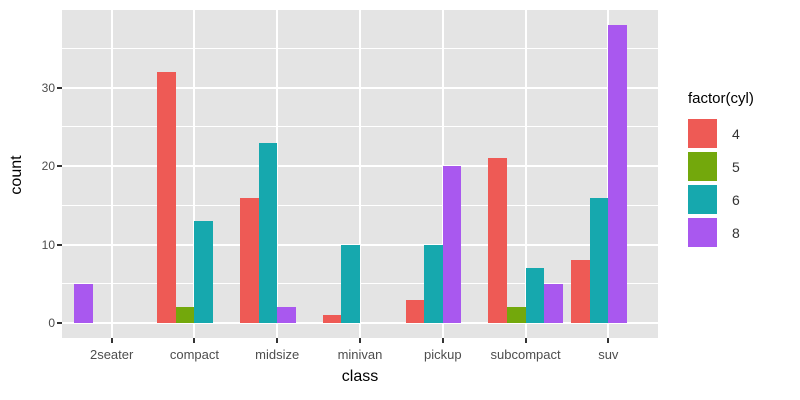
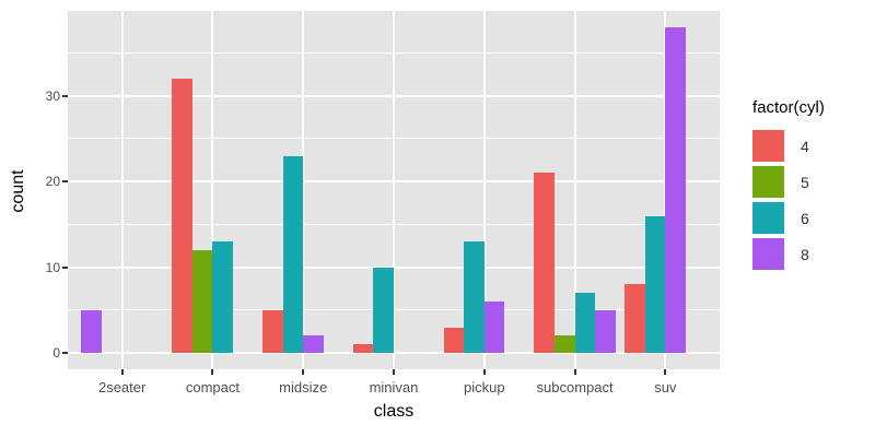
5/compact: 2 -> 12
4/midsize: 16 -> 5
6/pickup: 10 -> 13
8/pickup: 20 -> 6
